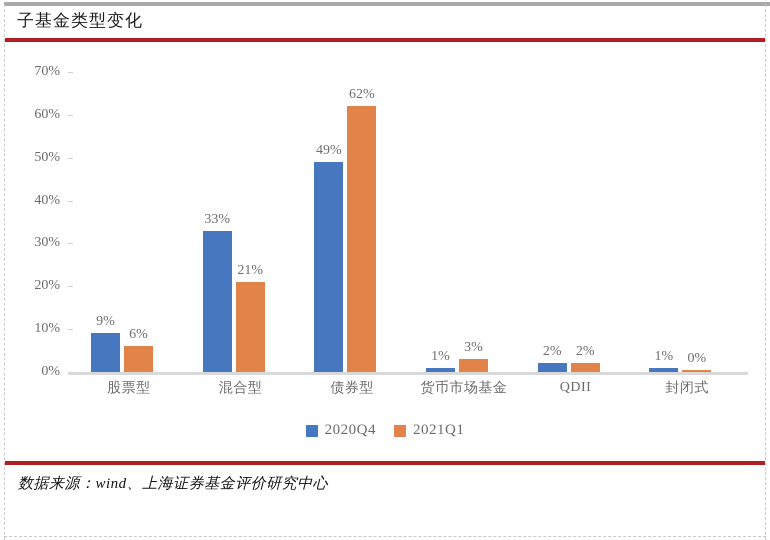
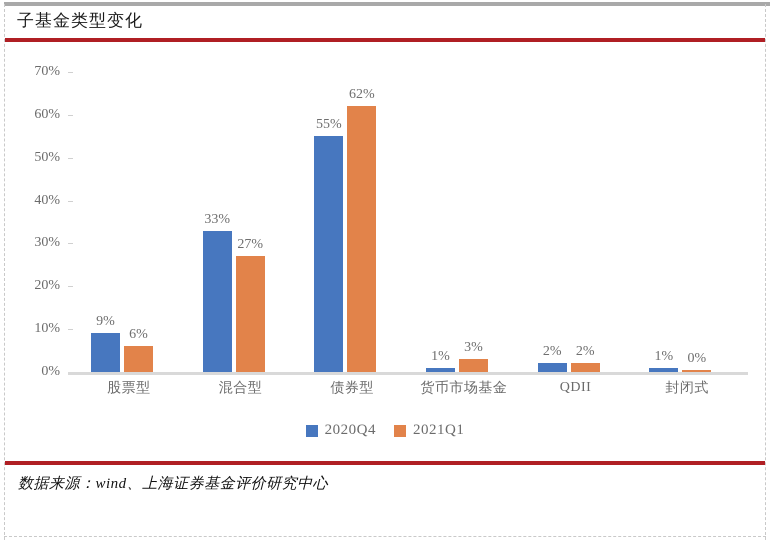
2021Q1/混合型: 21% -> 27%
2020Q4/债券型: 49% -> 55%
